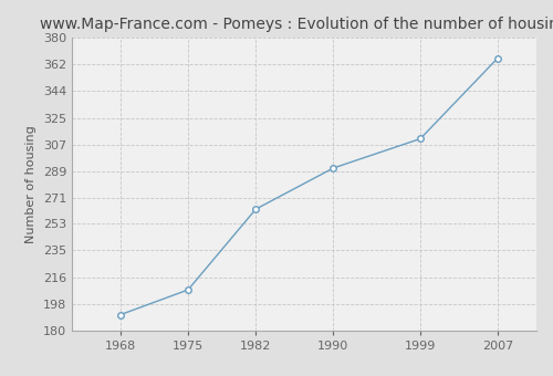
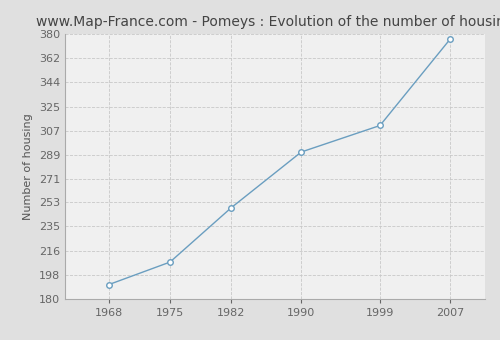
1982: 263 -> 249
2007: 366 -> 376
